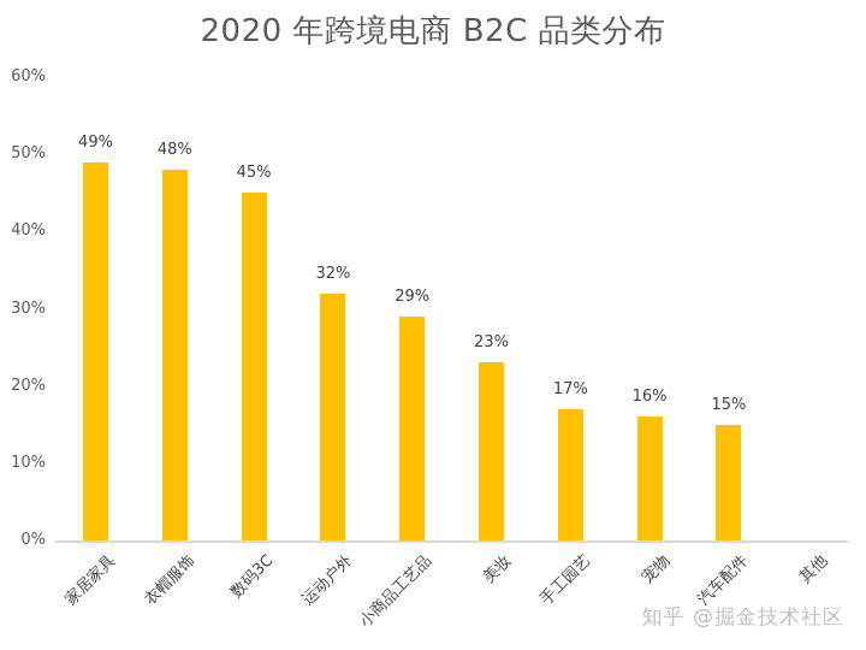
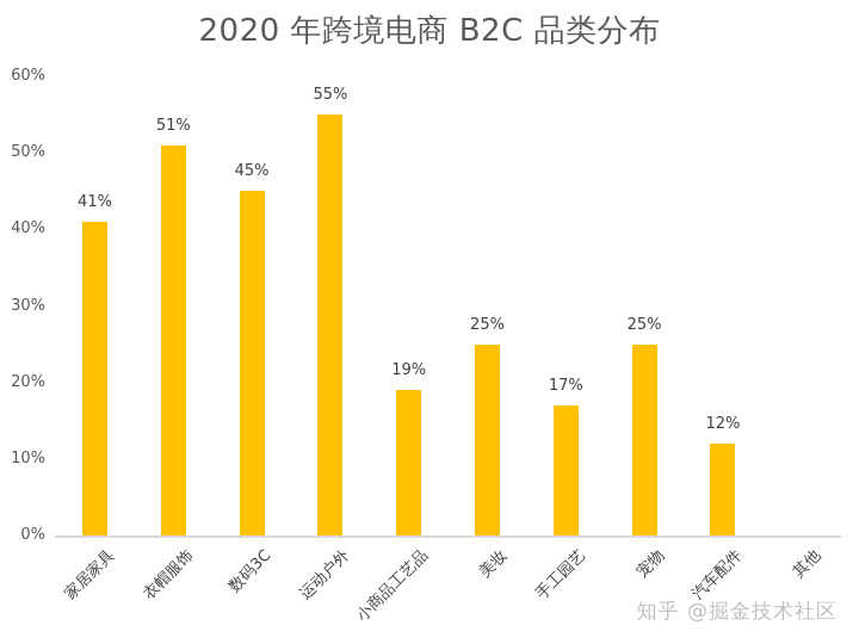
家居家具: 49% -> 41%
衣帽服饰: 48% -> 51%
运动户外: 32% -> 55%
小商品工艺品: 29% -> 19%
美妆: 23% -> 25%
宠物: 16% -> 25%
汽车配件: 15% -> 12%
